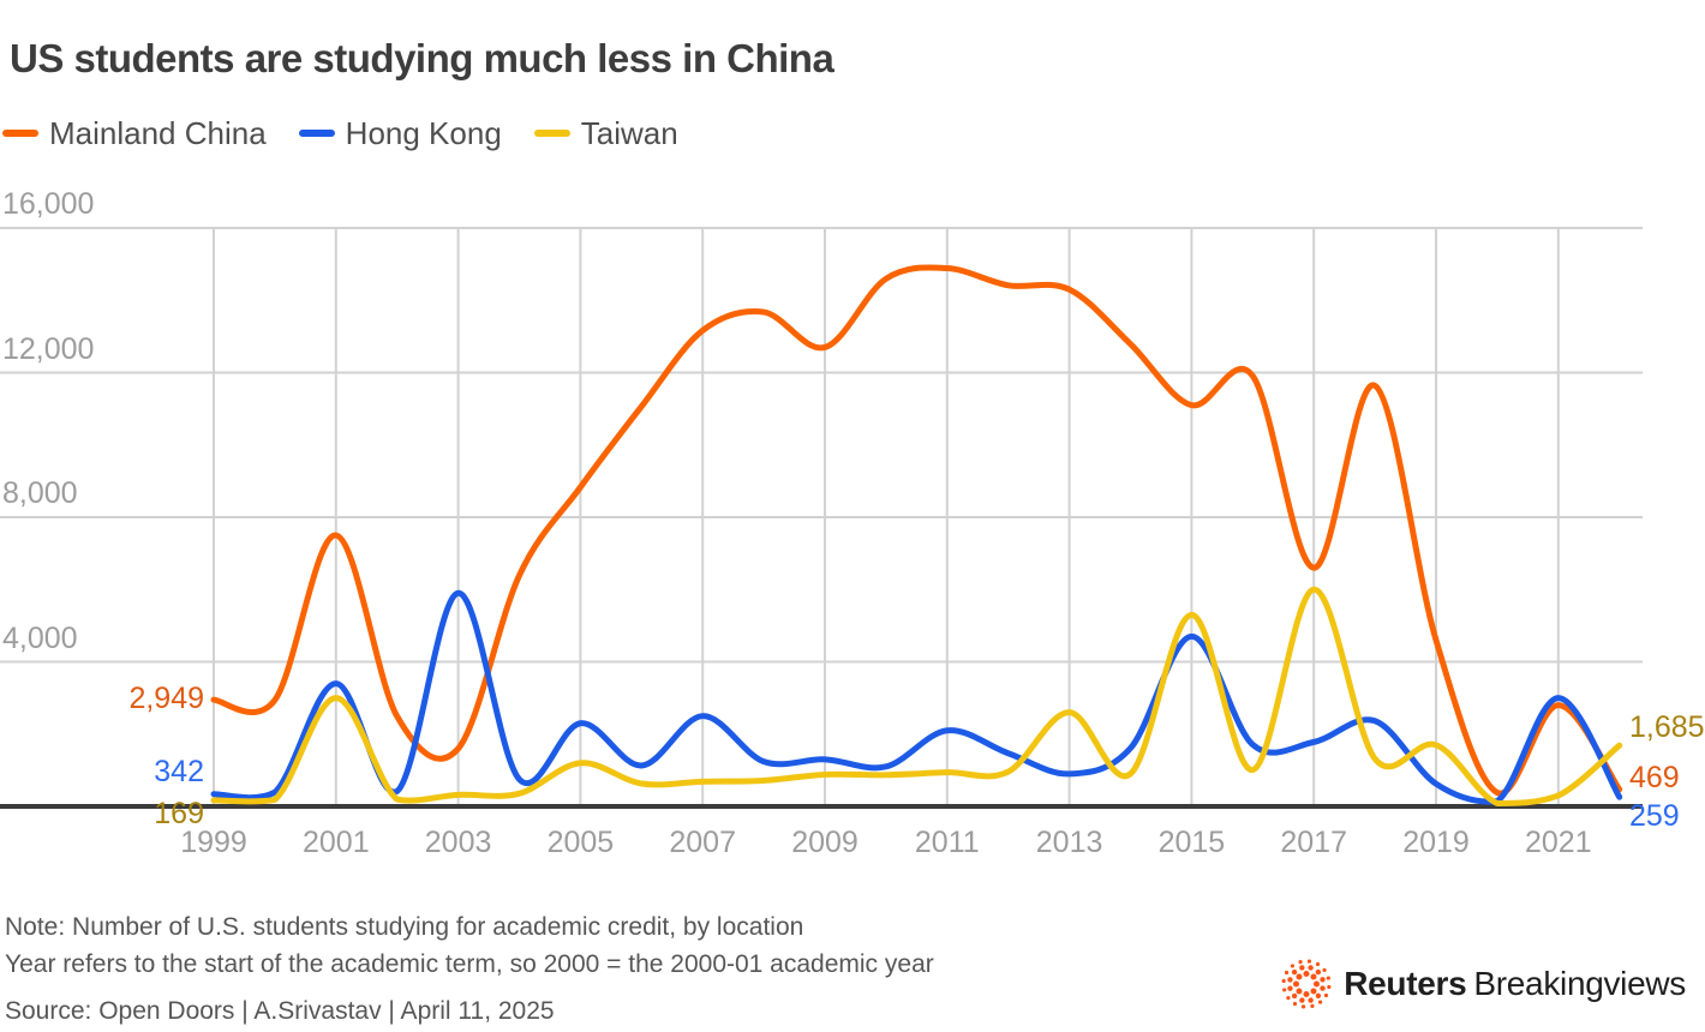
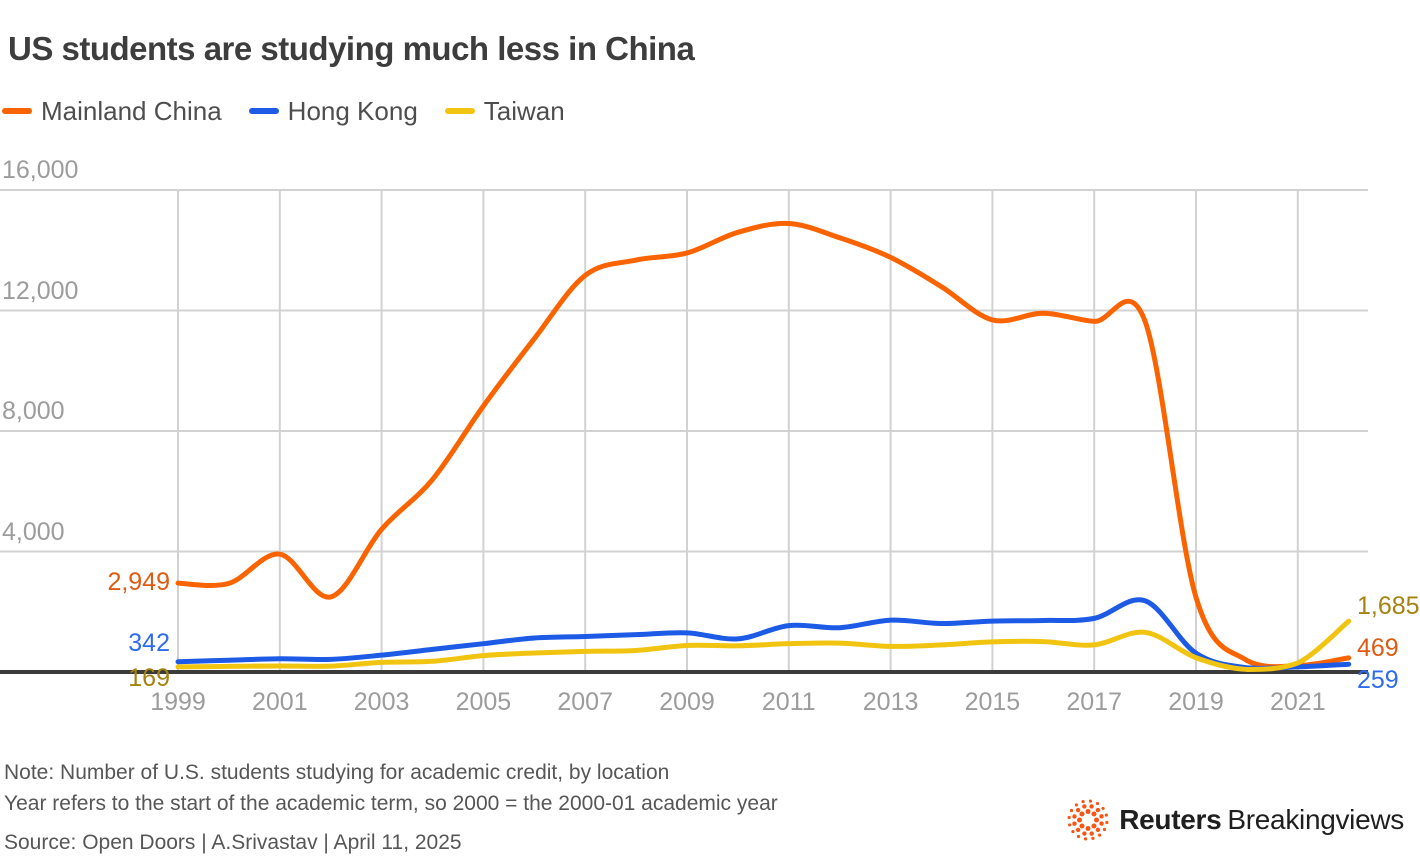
Mainland China/2001: 7500 -> 3900
Hong Kong/2001: 3400 -> 400
Taiwan/2001: 3000 -> 200
Mainland China/2003: 1600 -> 4700
Hong Kong/2003: 5900 -> 600
Hong Kong/2005: 2300 -> 900
Taiwan/2005: 1200 -> 500
Hong Kong/2007: 2500 -> 1200
Mainland China/2009: 12700 -> 13900
Hong Kong/2011: 2100 -> 1500
Mainland China/2013: 14300 -> 13800
Hong Kong/2013: 900 -> 1700
Taiwan/2013: 2600 -> 800
Mainland China/2015: 11100 -> 11700
Hong Kong/2015: 4700 -> 1700
Taiwan/2015: 5300 -> 1000
Mainland China/2017: 6600 -> 11600
Taiwan/2017: 6000 -> 900
Mainland China/2019: 4600 -> 2500
Taiwan/2019: 1700 -> 500
Mainland China/2021: 2800 -> 200
Hong Kong/2021: 3000 -> 200
